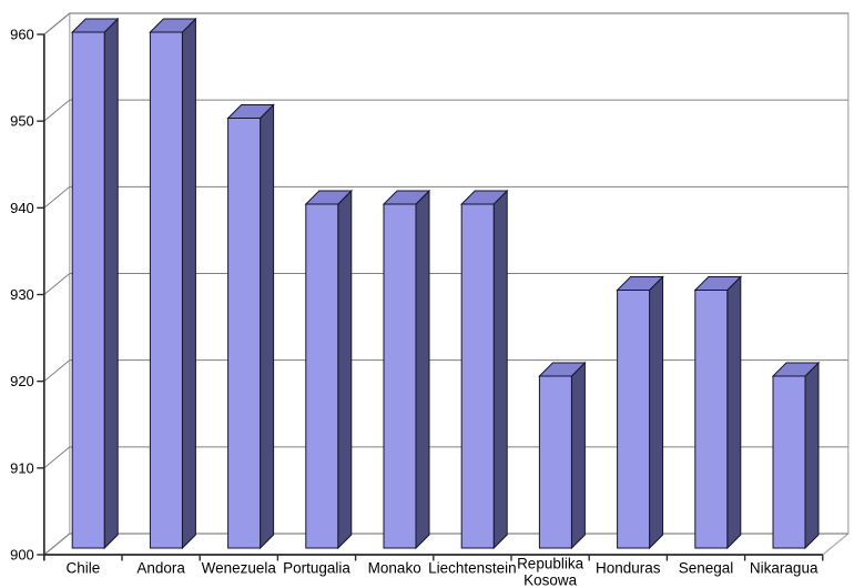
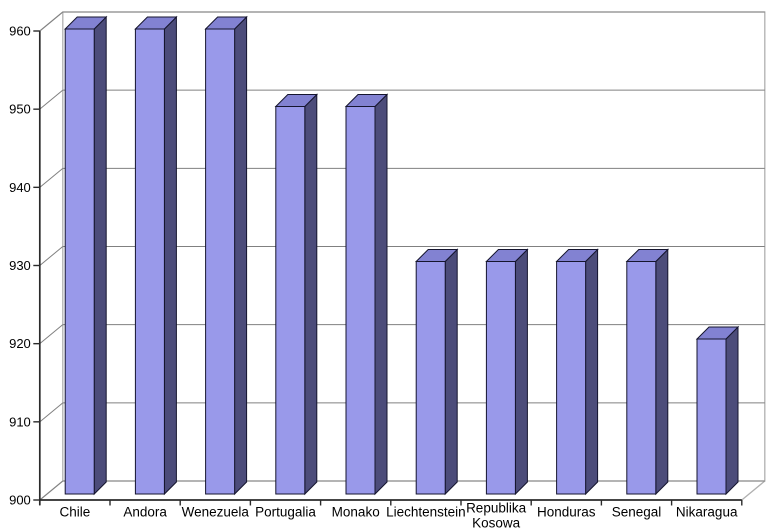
Wenezuela: 950 -> 960
Portugalia: 940 -> 950
Monako: 940 -> 950
Liechtenstein: 940 -> 930
Republika Kosowa: 920 -> 930
